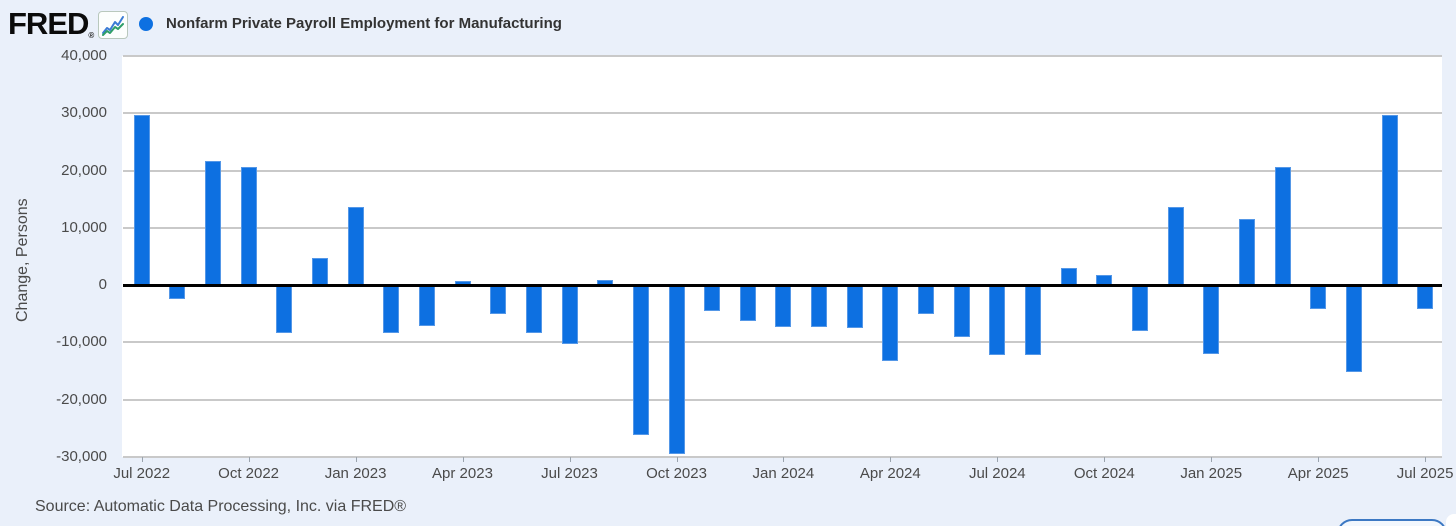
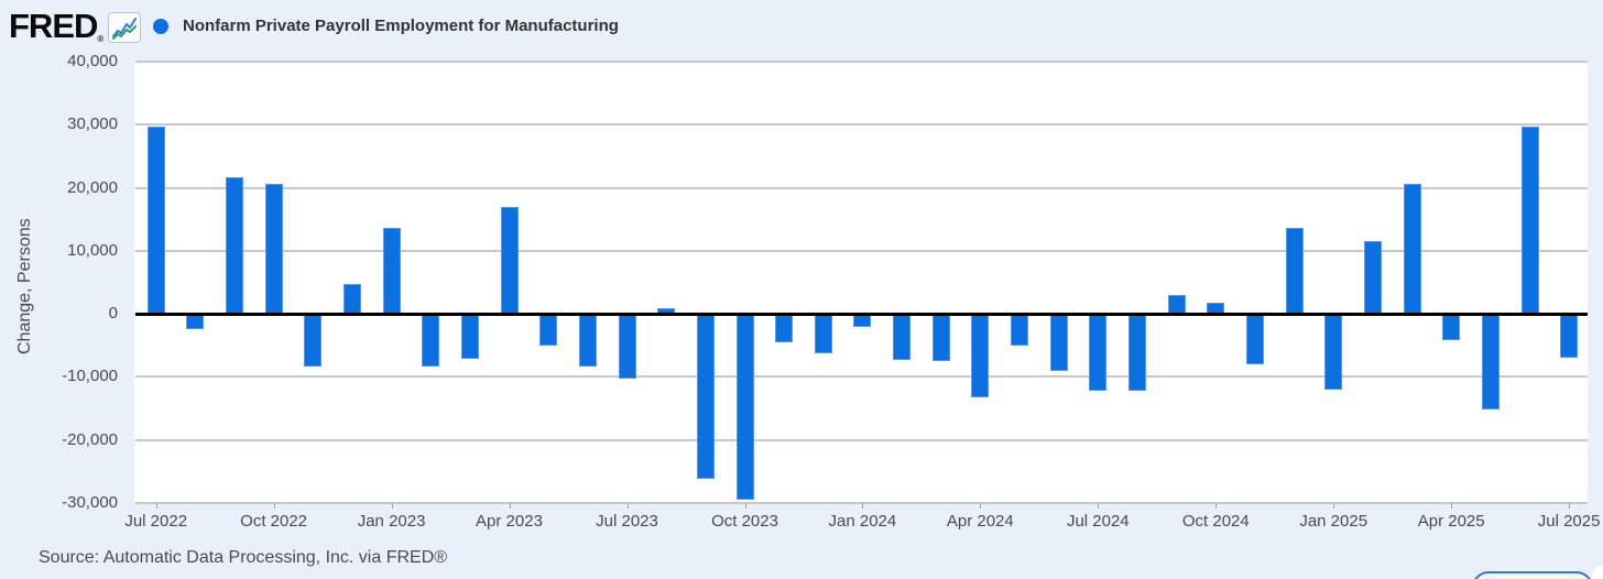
Apr 2023: 1000 -> 17000
Jan 2024: -7000 -> -2000
Jul 2025: -4000 -> -7000
